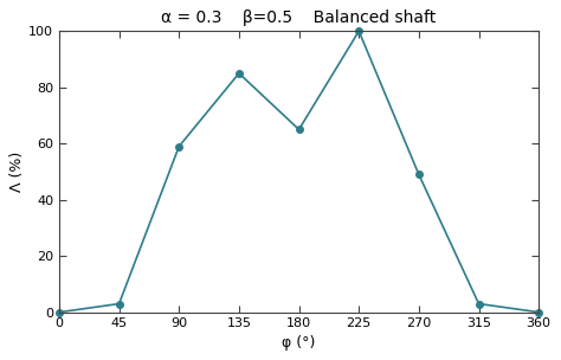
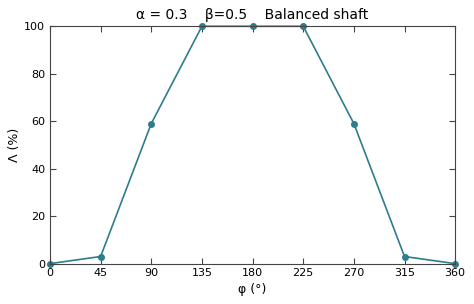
135: 85 -> 100
180: 65 -> 100
270: 49 -> 59
